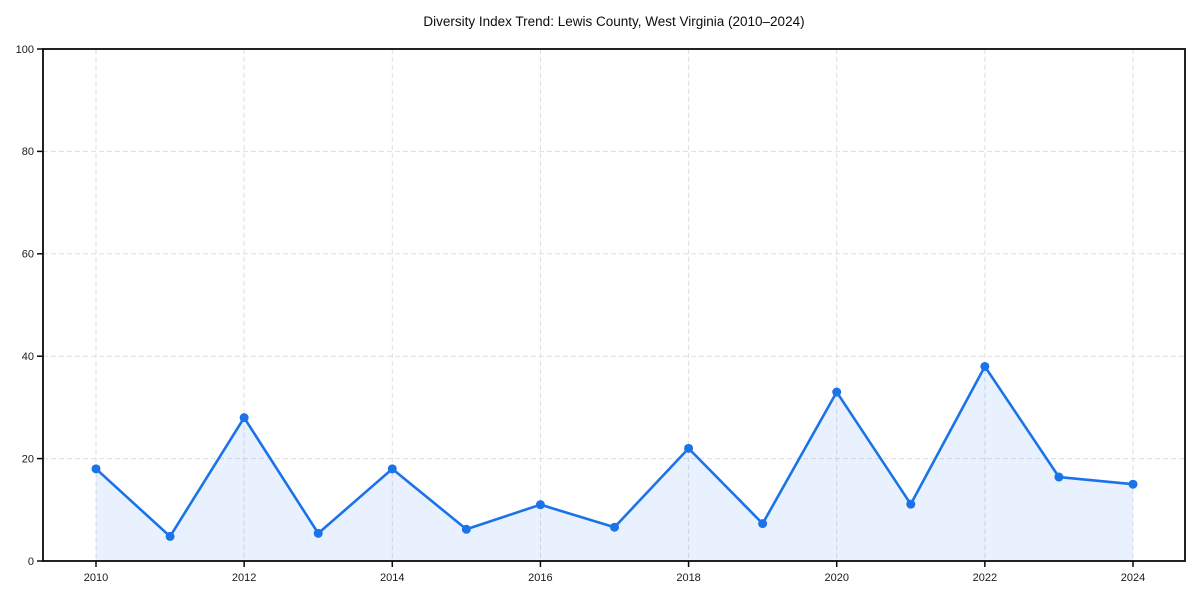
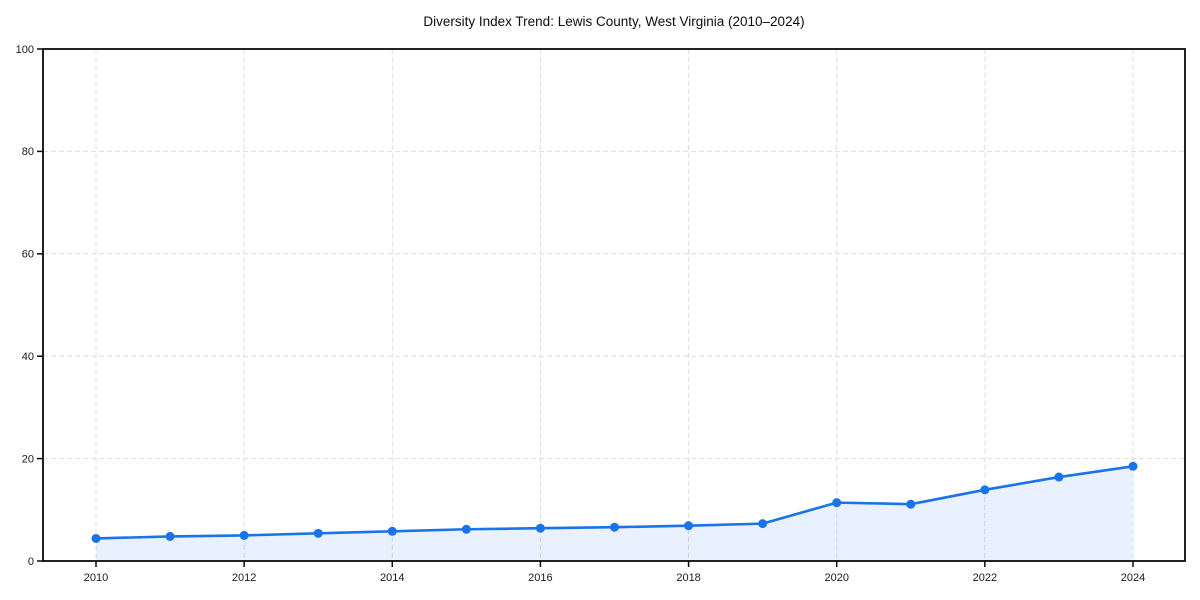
2010: 18 -> 4
2012: 28 -> 5
2014: 18 -> 6
2016: 11 -> 6
2018: 22 -> 7
2020: 33 -> 11
2022: 38 -> 14
2024: 15 -> 18
